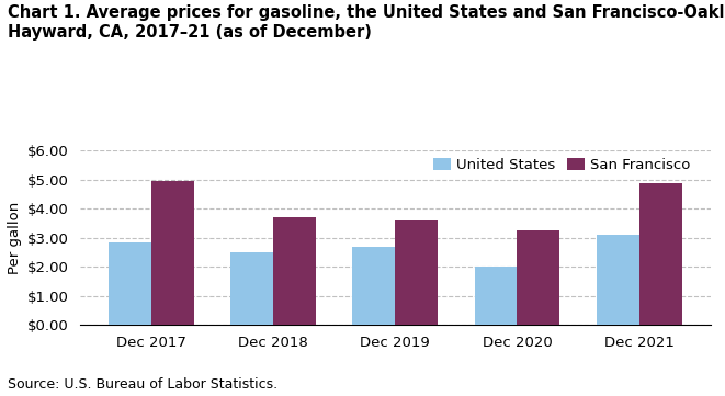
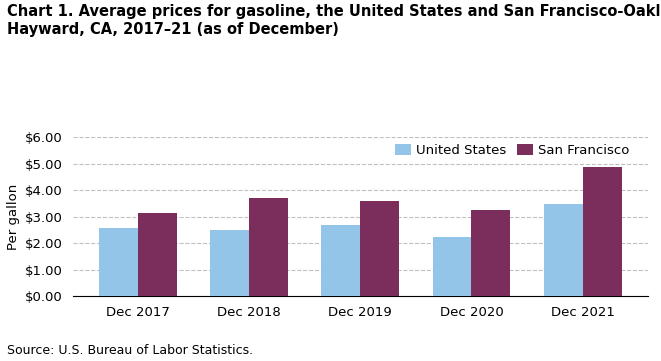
United States/Dec 2017: $2.85 -> $2.57
San Francisco/Dec 2017: $4.95 -> $3.15
United States/Dec 2020: $2.00 -> $2.22
United States/Dec 2021: $3.10 -> $3.49
